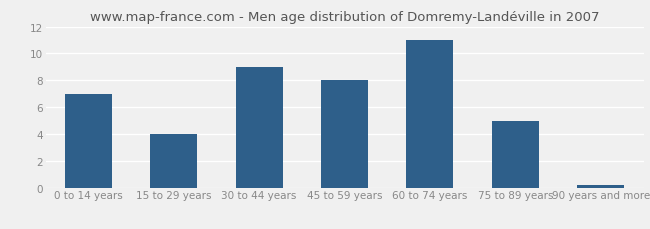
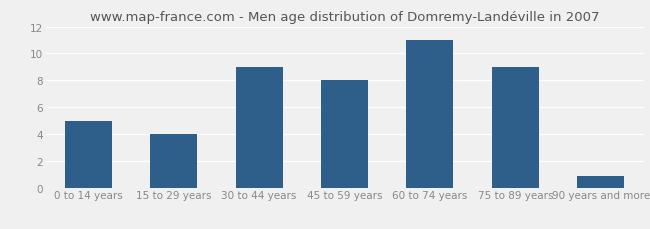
0 to 14 years: 7.0 -> 5.0
75 to 89 years: 5.0 -> 9.0
90 years and more: 0.2 -> 0.9
